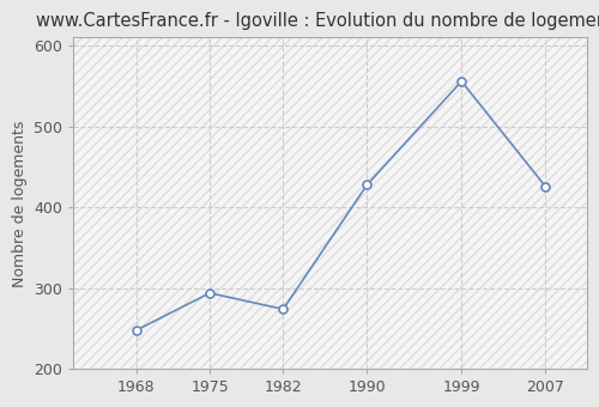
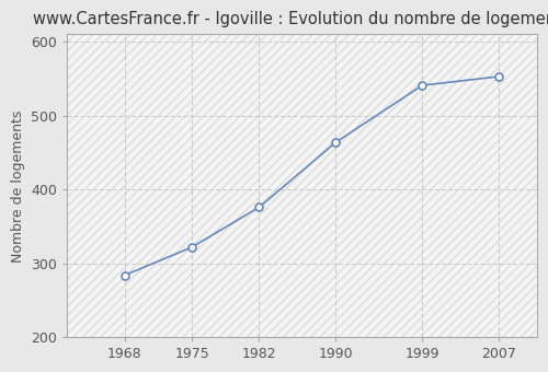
1968: 248 -> 284
1975: 294 -> 322
1982: 274 -> 376
1990: 428 -> 464
1999: 556 -> 541
2007: 426 -> 553
